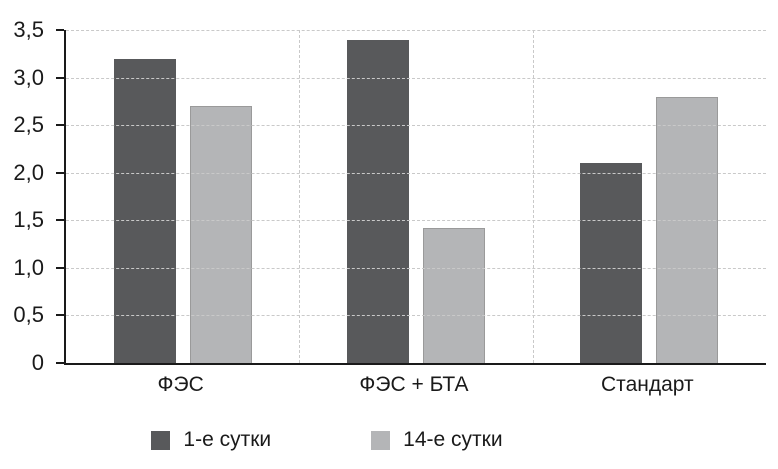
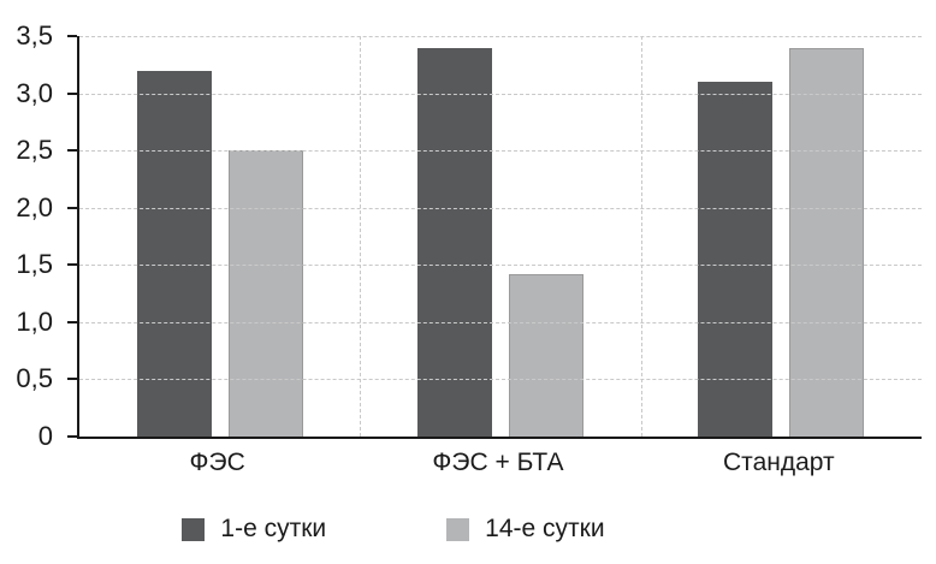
14-е сутки/ФЭС: 2,7 -> 2,5
1-е сутки/Стандарт: 2,1 -> 3,1
14-е сутки/Стандарт: 2,8 -> 3,4
